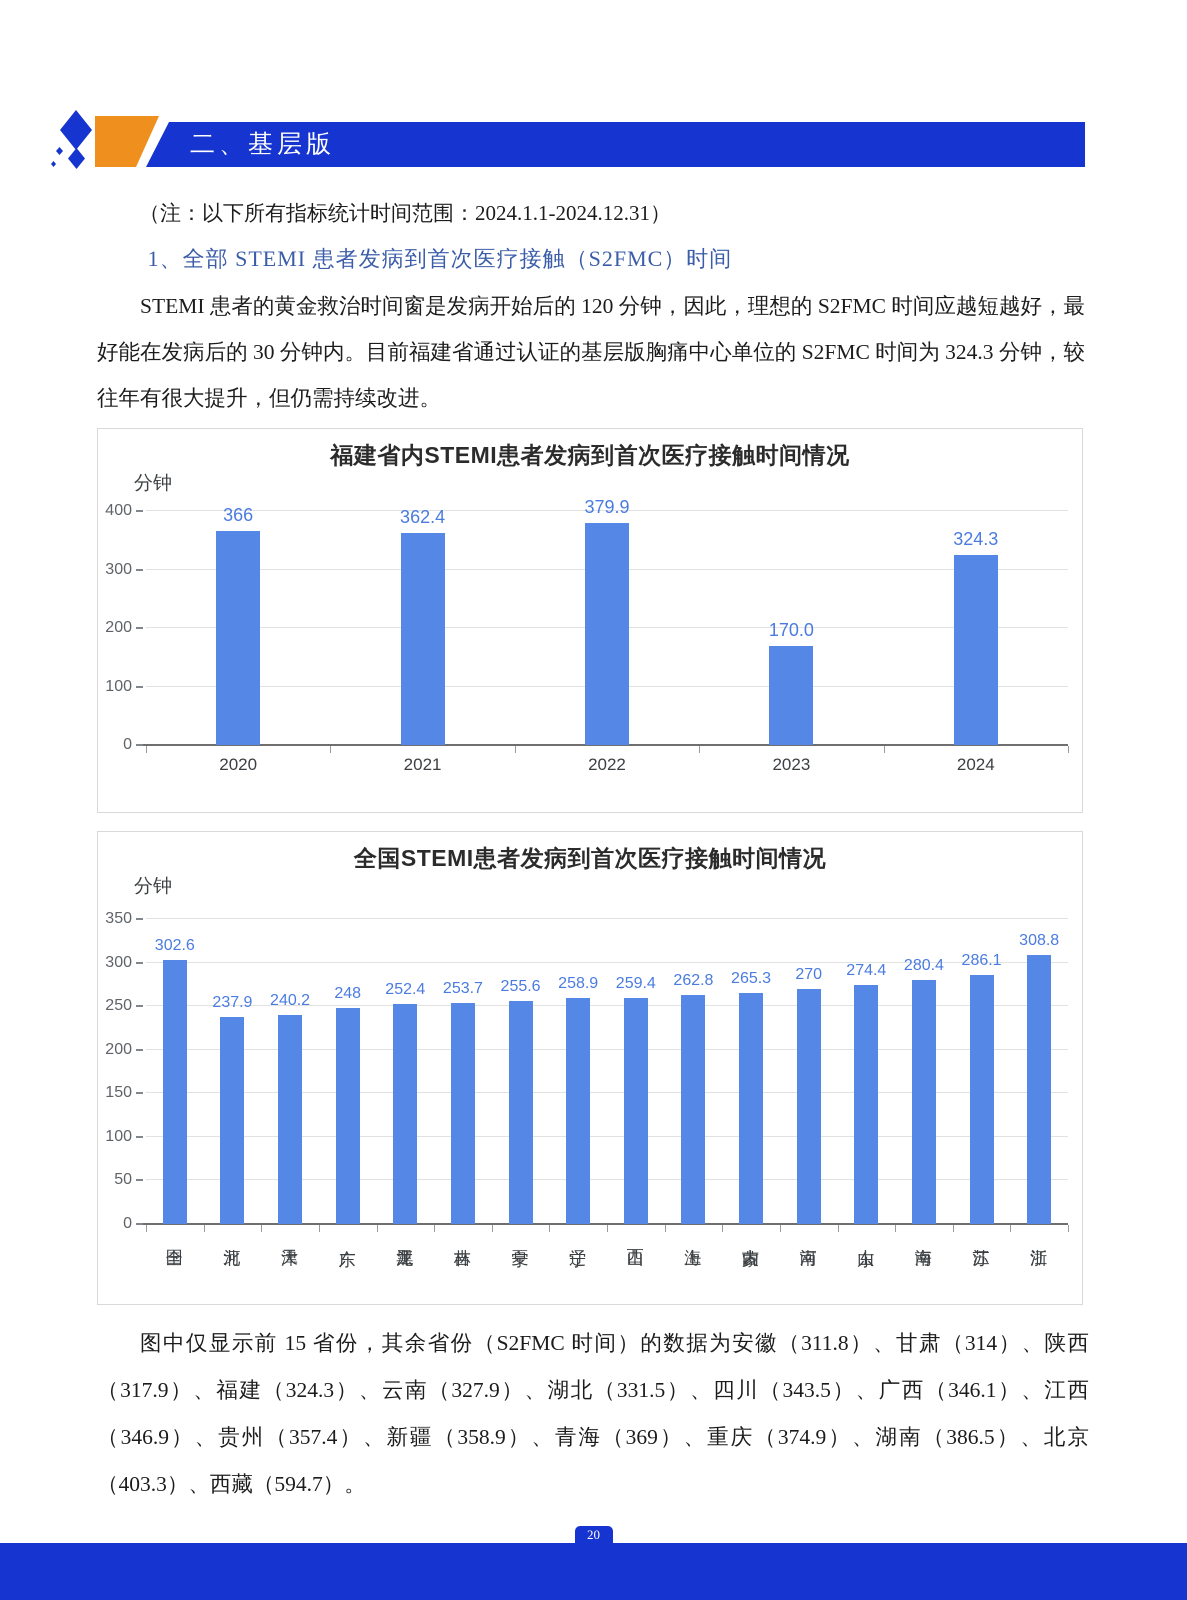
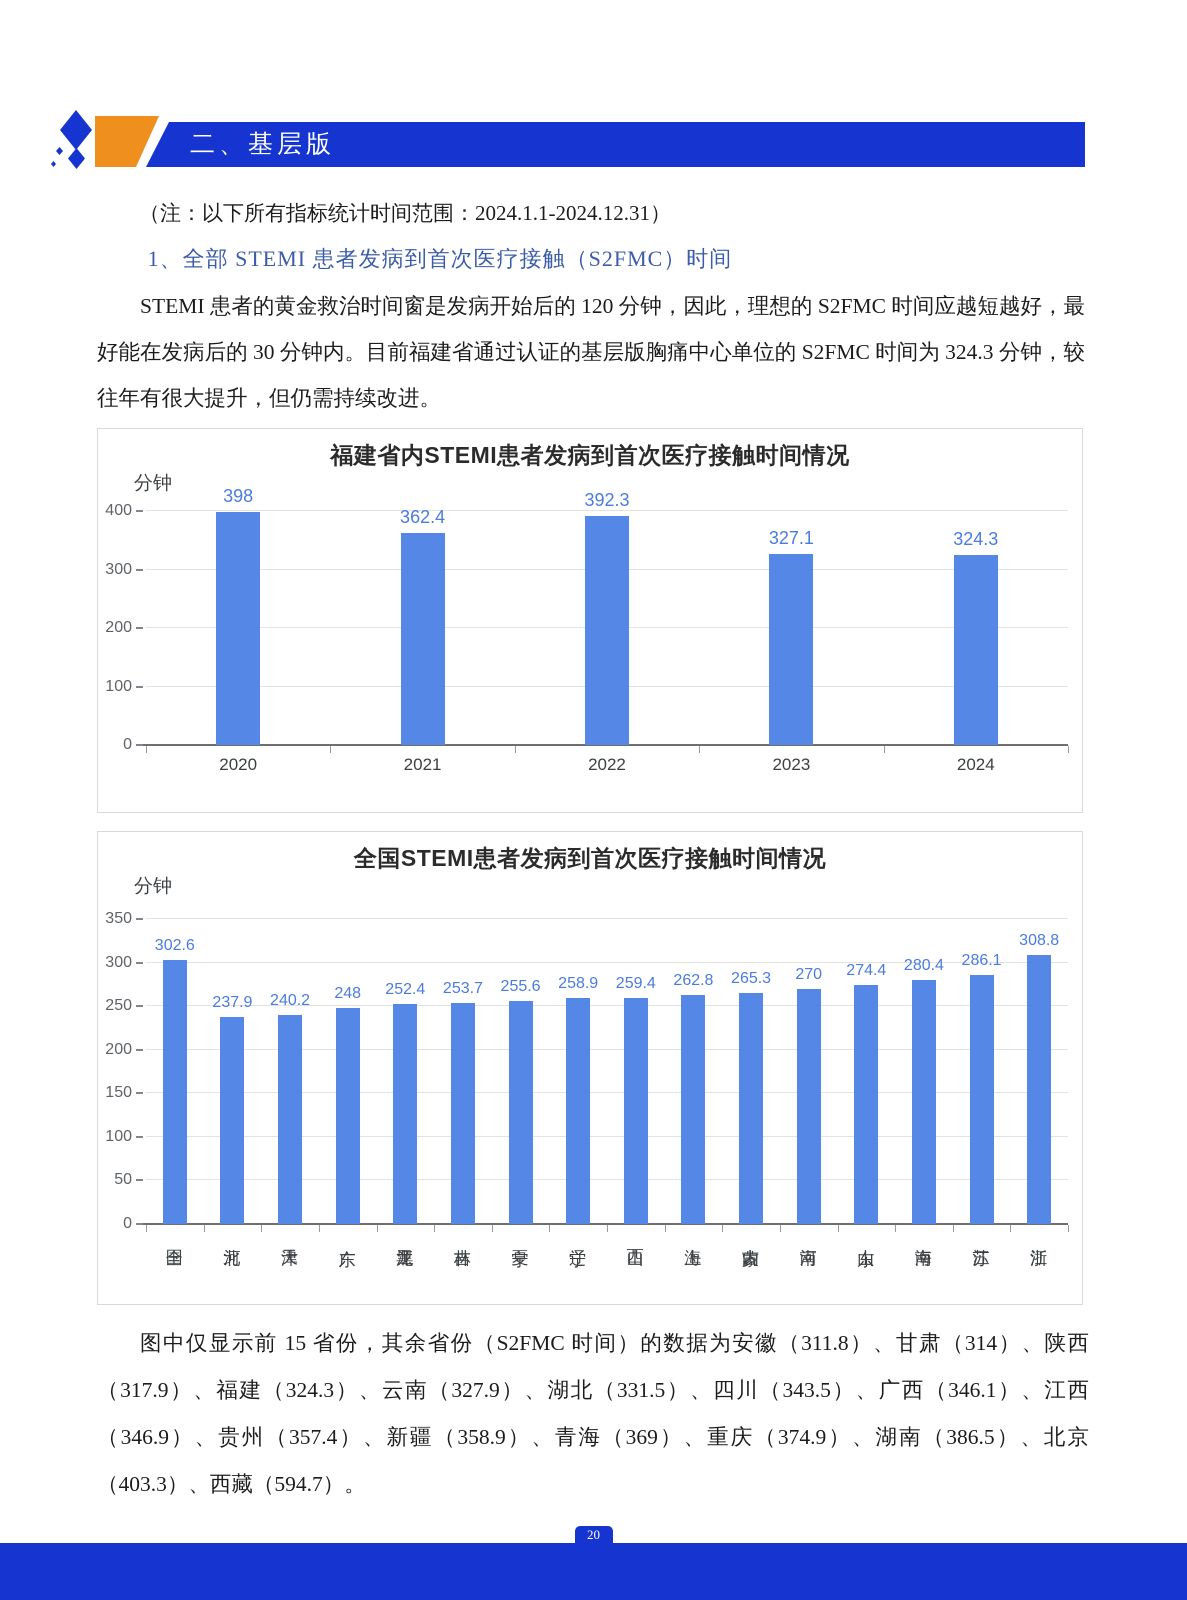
福建省内STEMI患者发病到首次医疗接触时间情况/2020: 366 -> 398
福建省内STEMI患者发病到首次医疗接触时间情况/2022: 379.9 -> 392.3
福建省内STEMI患者发病到首次医疗接触时间情况/2023: 170.0 -> 327.1
